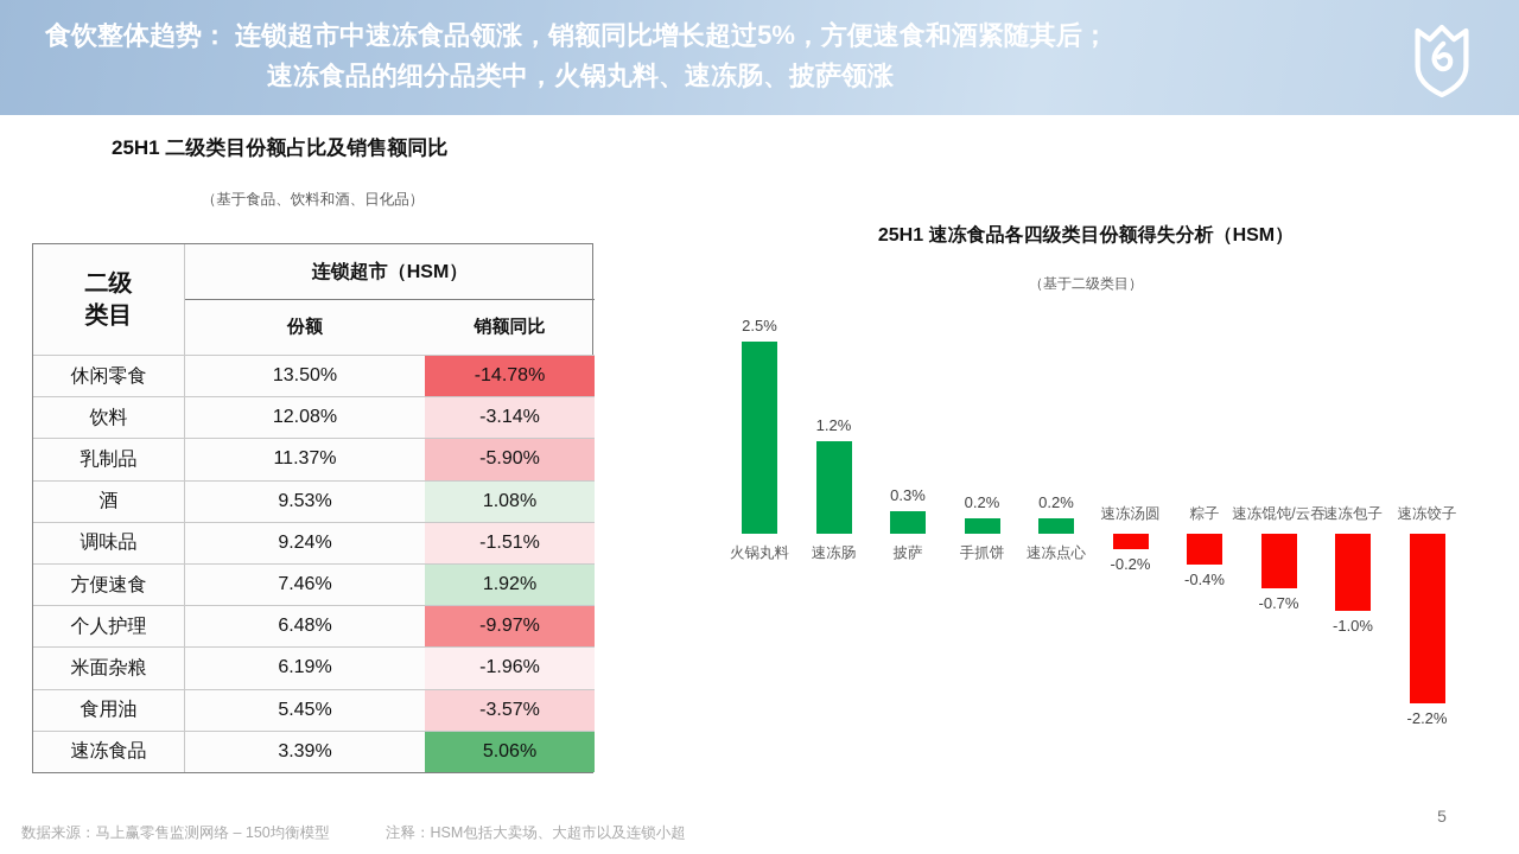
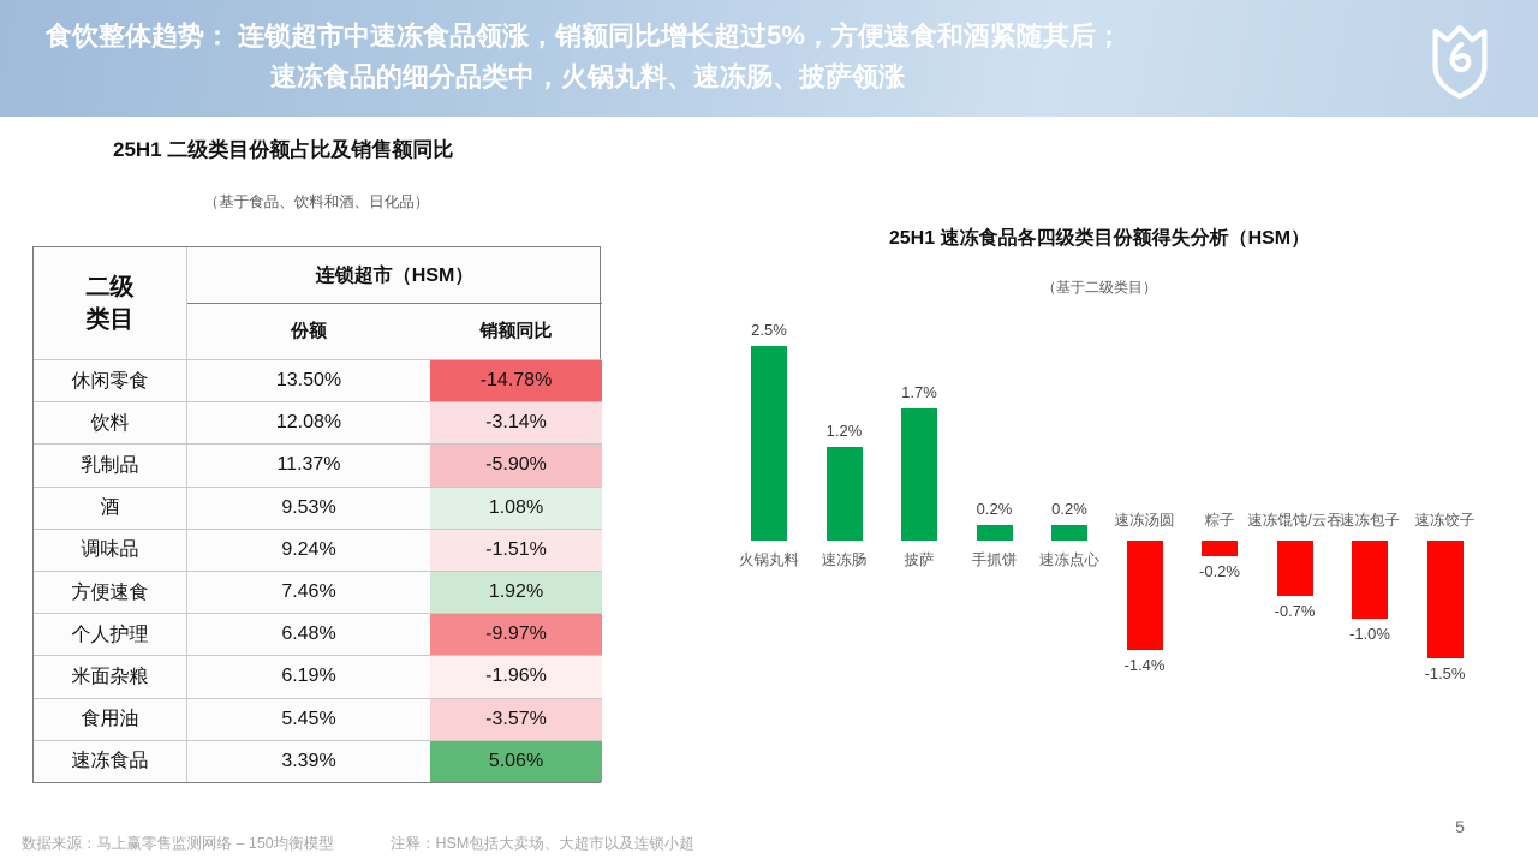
披萨: 0.3% -> 1.7%
速冻汤圆: -0.2% -> -1.4%
粽子: -0.4% -> -0.2%
速冻饺子: -2.2% -> -1.5%
